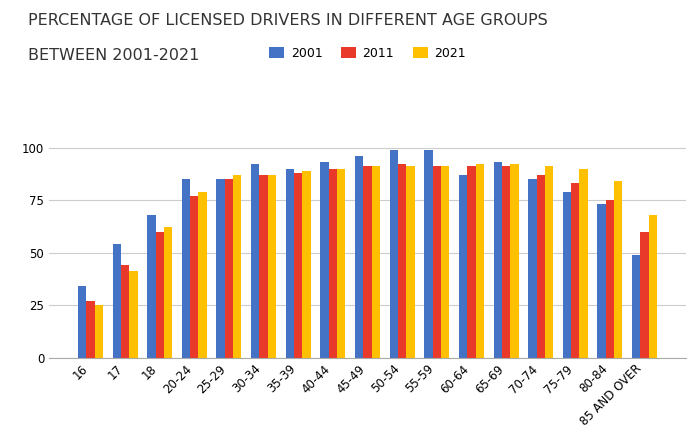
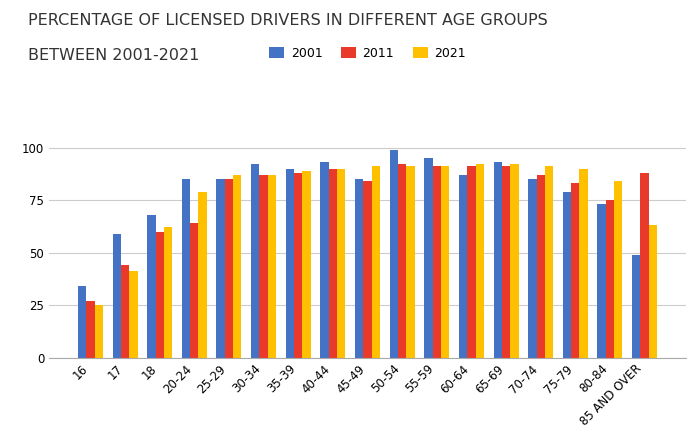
2001/17: 54 -> 59
2011/20-24: 77 -> 64
2001/45-49: 96 -> 85
2011/45-49: 91 -> 84
2001/55-59: 99 -> 95
2011/85 AND OVER: 60 -> 88
2021/85 AND OVER: 68 -> 63
